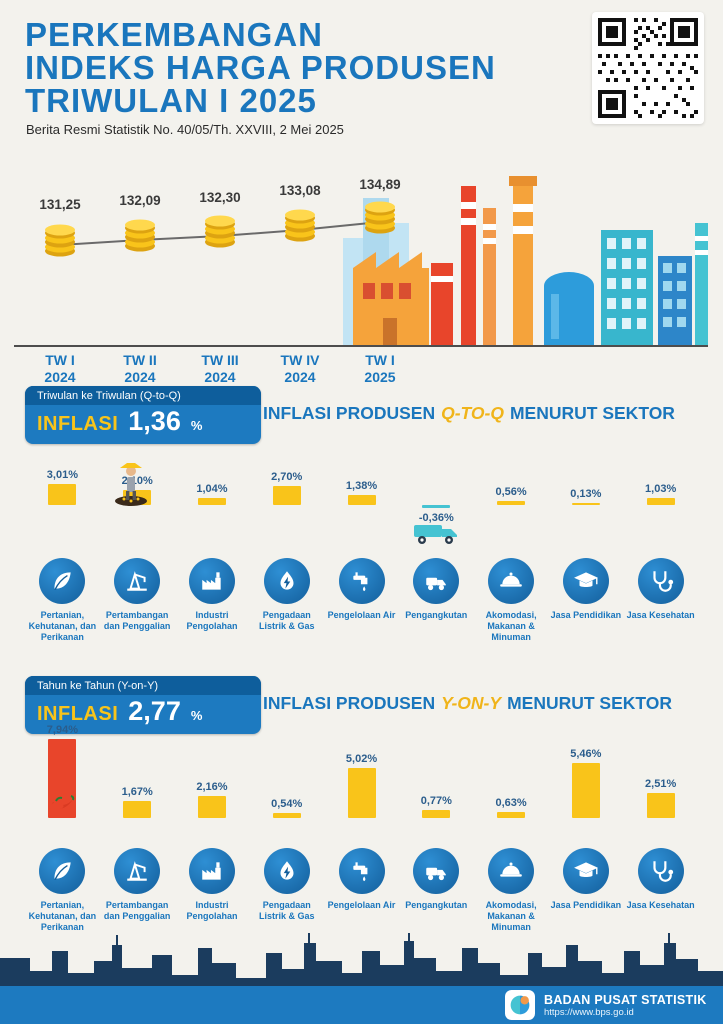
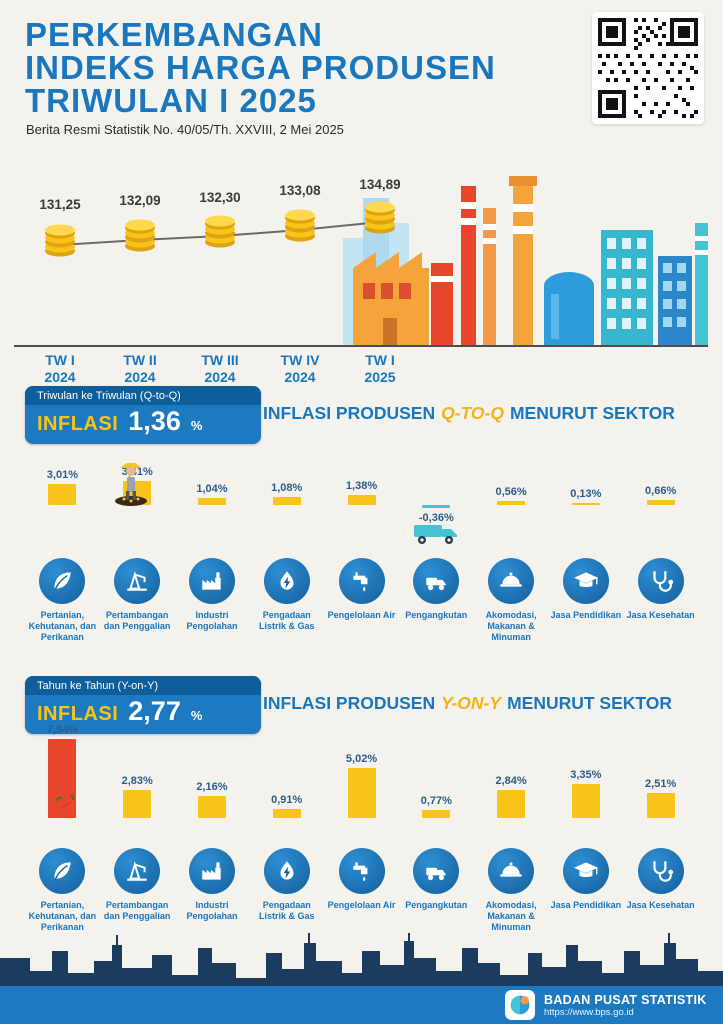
INFLASI PRODUSEN Q-TO-Q MENURUT SEKTOR/Pertambangan dan Penggalian: 2,10% -> 3,41%
INFLASI PRODUSEN Q-TO-Q MENURUT SEKTOR/Pengadaan Listrik & Gas: 2,70% -> 1,08%
INFLASI PRODUSEN Q-TO-Q MENURUT SEKTOR/Jasa Kesehatan: 1,03% -> 0,66%
INFLASI PRODUSEN Y-ON-Y MENURUT SEKTOR/Pertambangan dan Penggalian: 1,67% -> 2,83%
INFLASI PRODUSEN Y-ON-Y MENURUT SEKTOR/Pengadaan Listrik & Gas: 0,54% -> 0,91%
INFLASI PRODUSEN Y-ON-Y MENURUT SEKTOR/Akomodasi, Makanan & Minuman: 0,63% -> 2,84%
INFLASI PRODUSEN Y-ON-Y MENURUT SEKTOR/Jasa Pendidikan: 5,46% -> 3,35%
